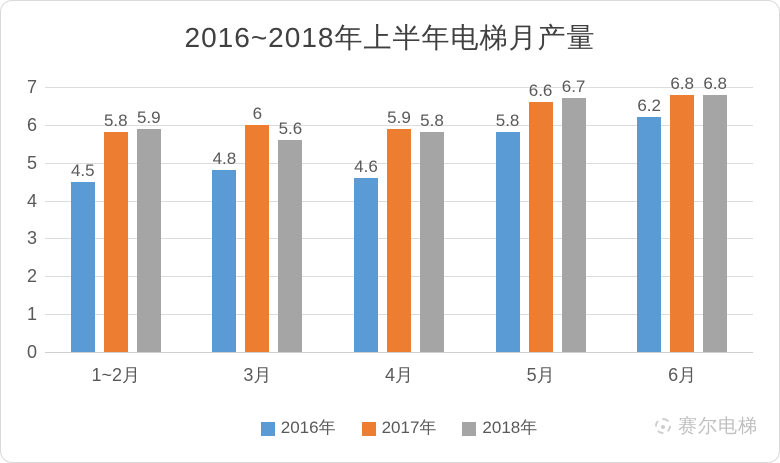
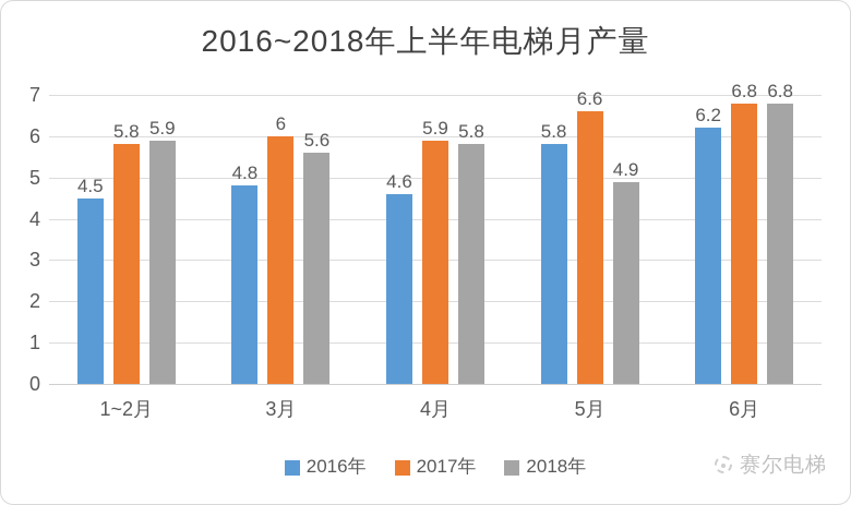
2018年/5月: 6.7 -> 4.9
